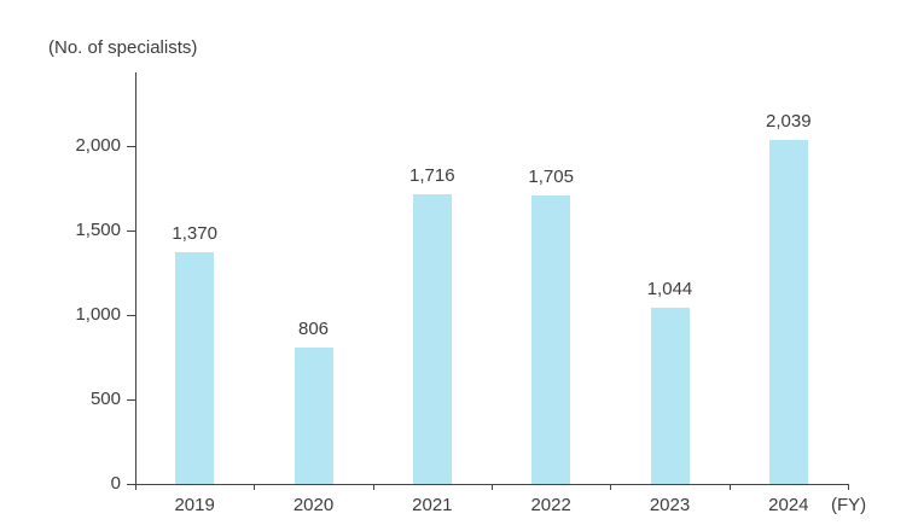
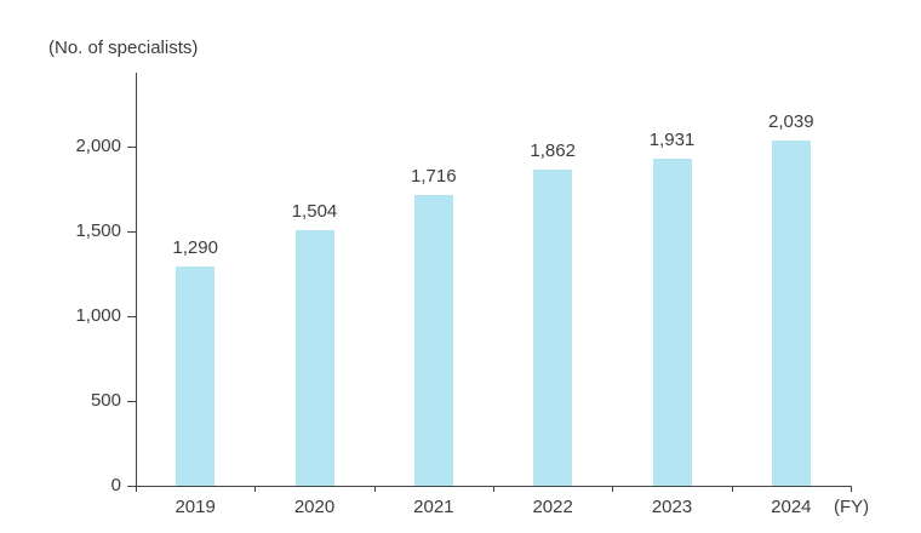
2019: 1,370 -> 1,290
2020: 806 -> 1,504
2022: 1,705 -> 1,862
2023: 1,044 -> 1,931
